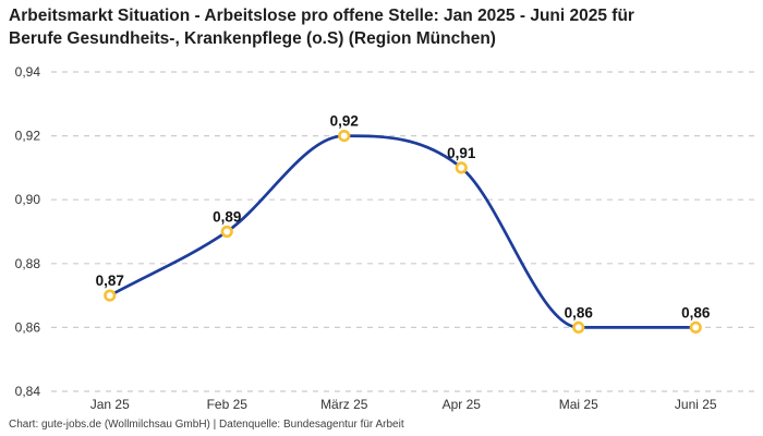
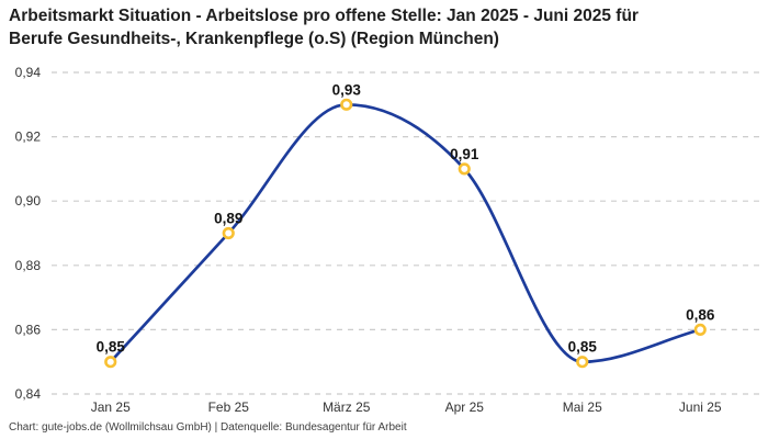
Jan 25: 0,87 -> 0,85
März 25: 0,92 -> 0,93
Mai 25: 0,86 -> 0,85
